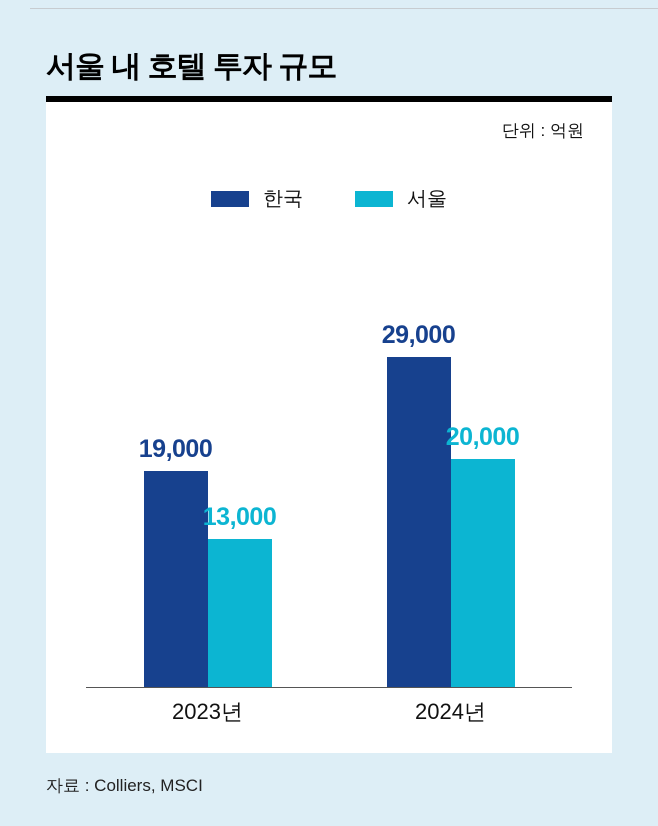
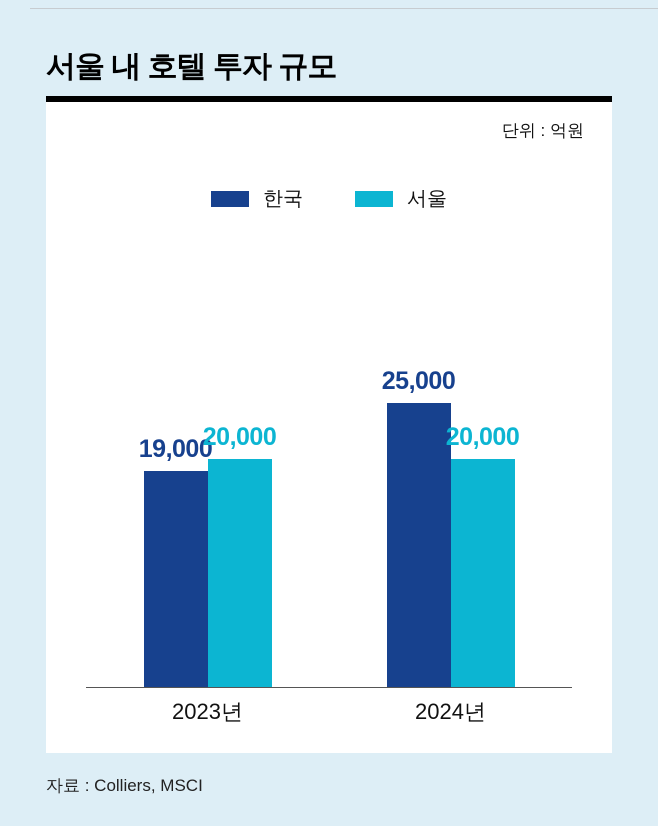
서울/2023년: 13,000 -> 20,000
한국/2024년: 29,000 -> 25,000
